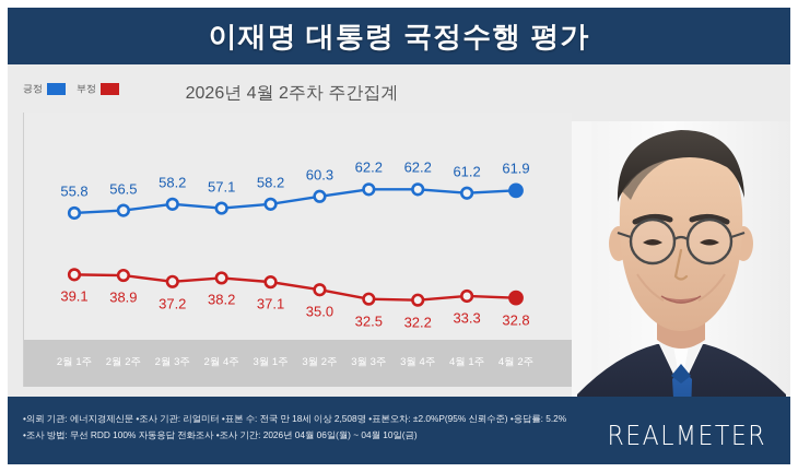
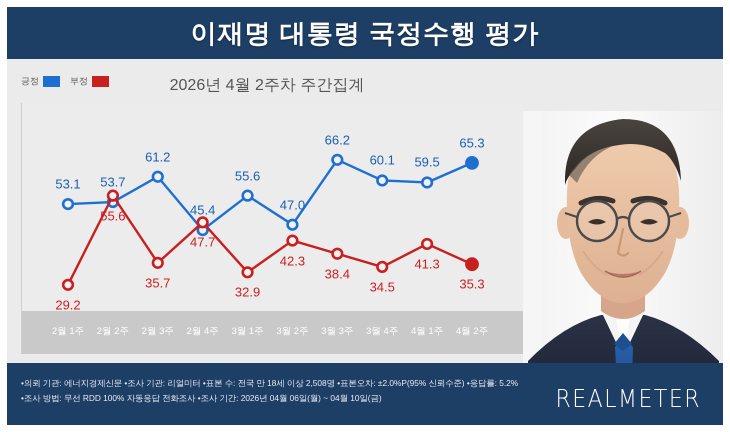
긍정/2월 1주: 55.8 -> 53.1
부정/2월 1주: 39.1 -> 29.2
긍정/2월 2주: 56.5 -> 53.7
부정/2월 2주: 38.9 -> 55.6
긍정/2월 3주: 58.2 -> 61.2
부정/2월 3주: 37.2 -> 35.7
긍정/2월 4주: 57.1 -> 45.4
부정/2월 4주: 38.2 -> 47.7
긍정/3월 1주: 58.2 -> 55.6
부정/3월 1주: 37.1 -> 32.9
긍정/3월 2주: 60.3 -> 47.0
부정/3월 2주: 35.0 -> 42.3
긍정/3월 3주: 62.2 -> 66.2
부정/3월 3주: 32.5 -> 38.4
긍정/3월 4주: 62.2 -> 60.1
부정/3월 4주: 32.2 -> 34.5
긍정/4월 1주: 61.2 -> 59.5
부정/4월 1주: 33.3 -> 41.3
긍정/4월 2주: 61.9 -> 65.3
부정/4월 2주: 32.8 -> 35.3
